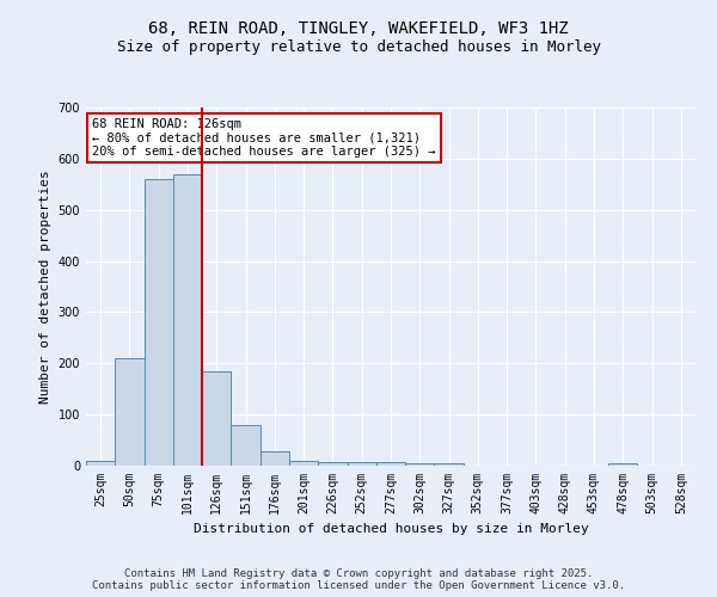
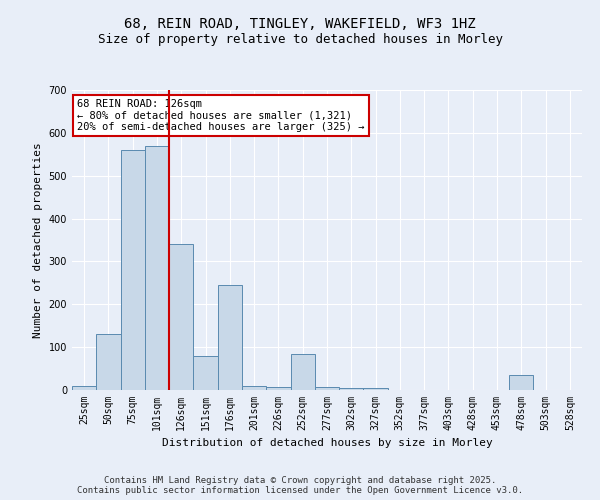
50sqm: 210 -> 130
126sqm: 185 -> 340
176sqm: 28 -> 245
252sqm: 6 -> 85
478sqm: 5 -> 35
